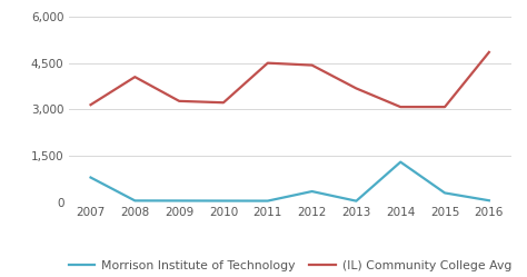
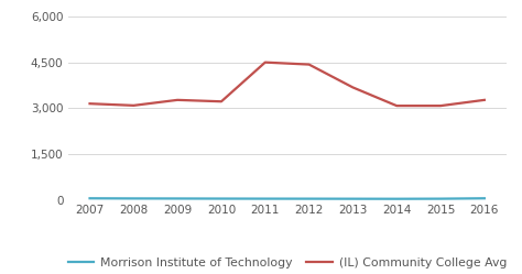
Morrison Institute of Technology/2007: 800 -> 60
(IL) Community College Avg/2008: 4,050 -> 3,090
Morrison Institute of Technology/2012: 350 -> 40
Morrison Institute of Technology/2014: 1,300 -> 40
Morrison Institute of Technology/2015: 300 -> 40
(IL) Community College Avg/2016: 4,850 -> 3,270
